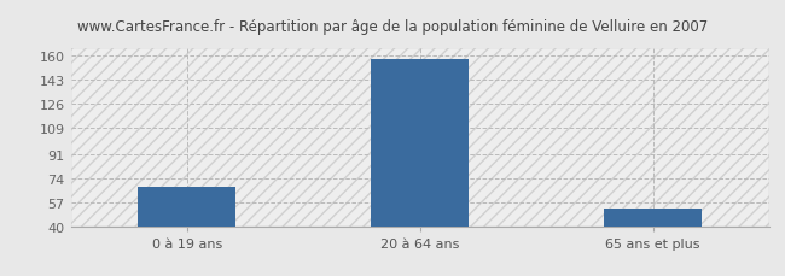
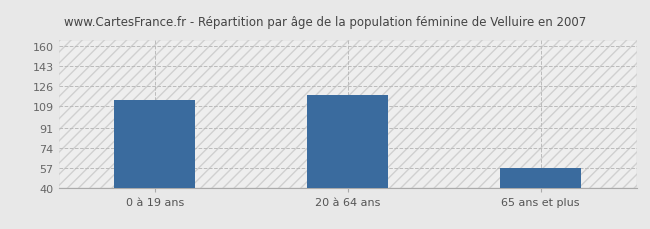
0 à 19 ans: 68 -> 114
20 à 64 ans: 158 -> 119
65 ans et plus: 52 -> 57
